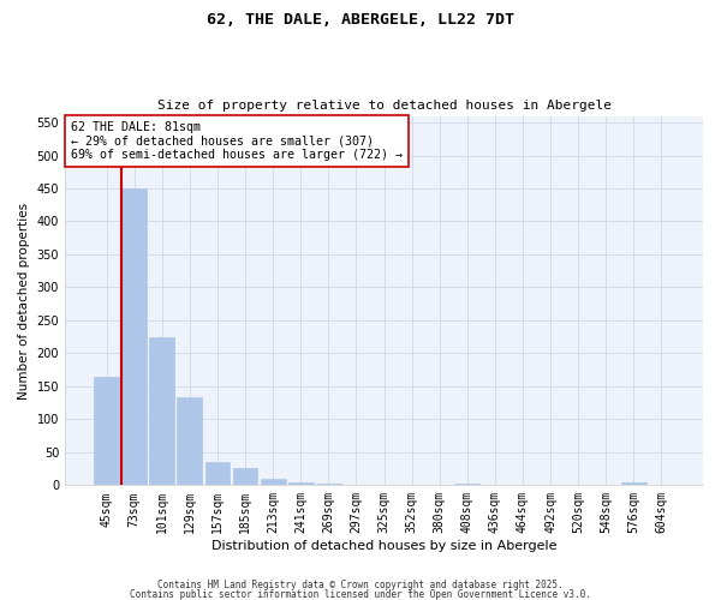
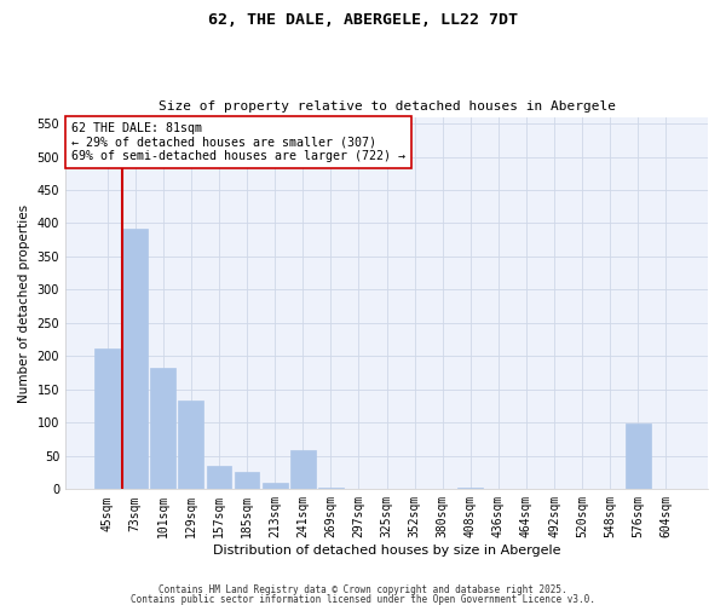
45sqm: 165 -> 212
73sqm: 450 -> 392
101sqm: 225 -> 182
241sqm: 5 -> 58
576sqm: 5 -> 98
